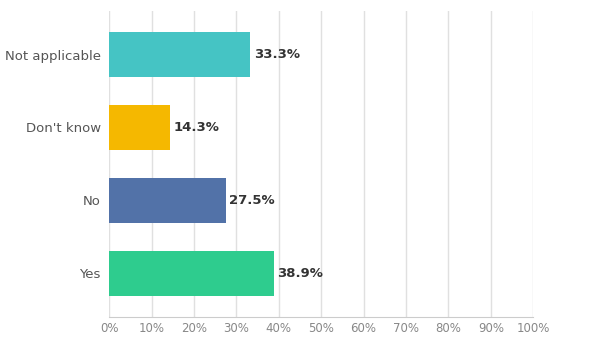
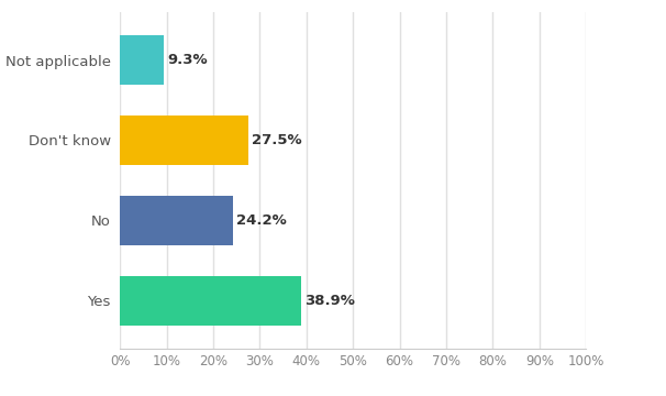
Not applicable: 33.3% -> 9.3%
Don't know: 14.3% -> 27.5%
No: 27.5% -> 24.2%
